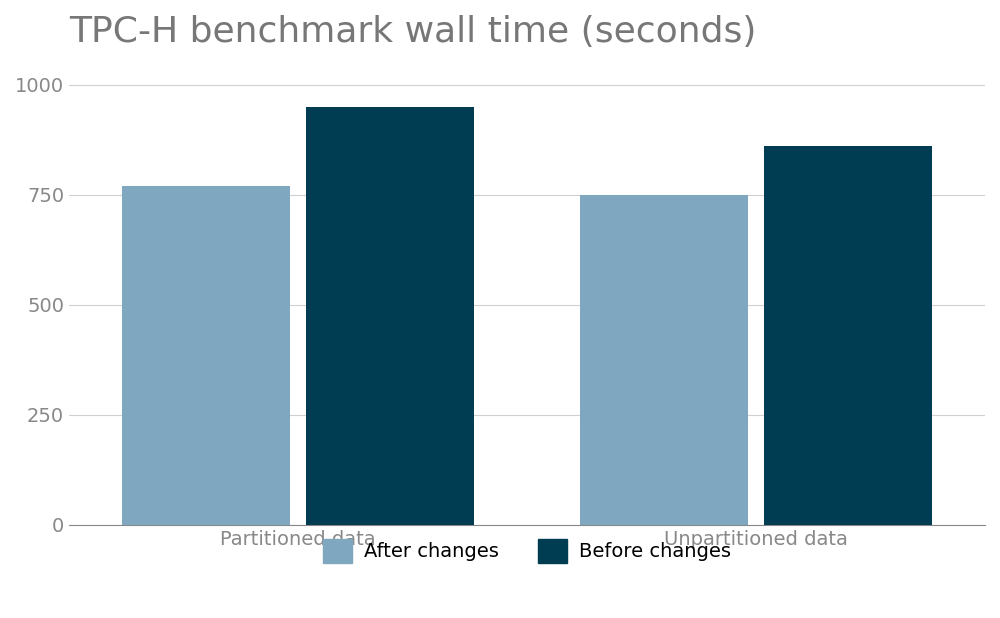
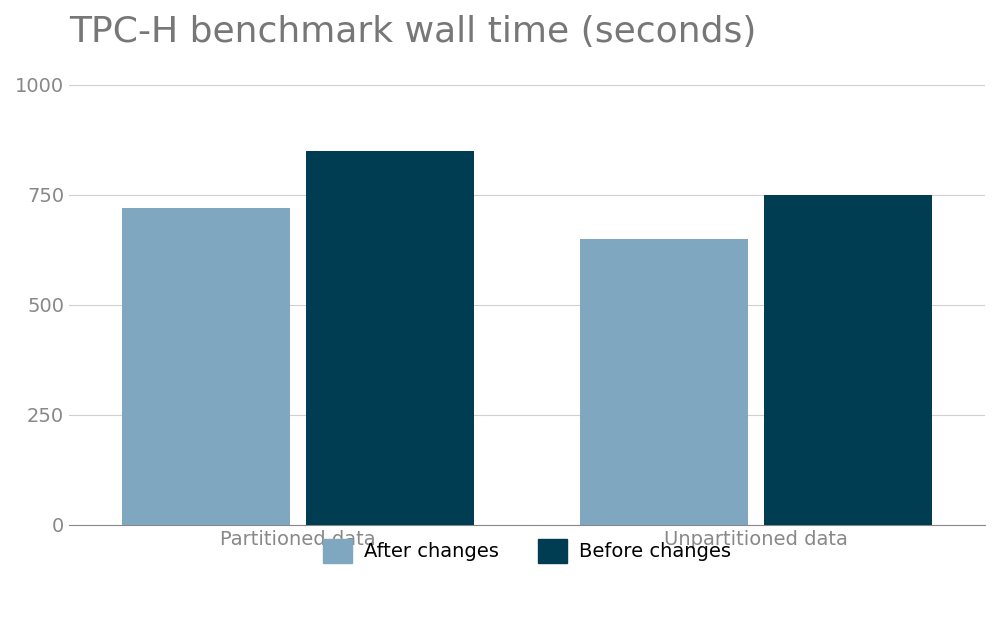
After changes/Partitioned data: 770 -> 720
Before changes/Partitioned data: 950 -> 850
After changes/Unpartitioned data: 750 -> 650
Before changes/Unpartitioned data: 860 -> 750
